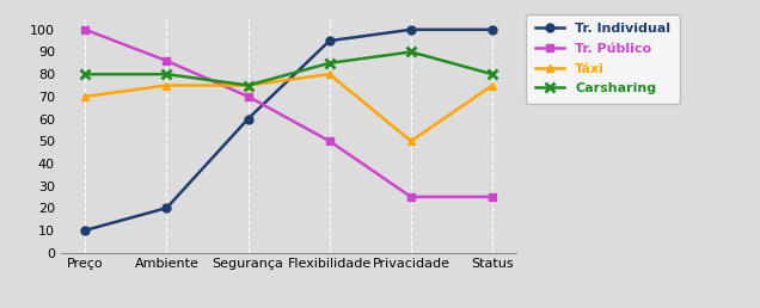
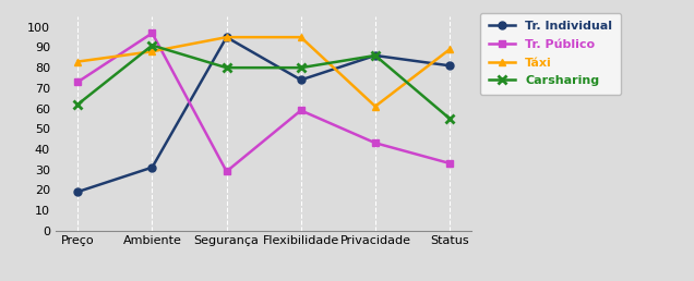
Tr. Individual/Preço: 10 -> 19
Tr. Público/Preço: 100 -> 73
Táxi/Preço: 70 -> 83
Carsharing/Preço: 80 -> 62
Tr. Individual/Ambiente: 20 -> 31
Tr. Público/Ambiente: 86 -> 97
Táxi/Ambiente: 75 -> 88
Carsharing/Ambiente: 80 -> 91
Tr. Individual/Segurança: 60 -> 95
Tr. Público/Segurança: 70 -> 29
Táxi/Segurança: 75 -> 95
Carsharing/Segurança: 75 -> 80
Tr. Individual/Flexibilidade: 95 -> 74
Tr. Público/Flexibilidade: 50 -> 59
Táxi/Flexibilidade: 80 -> 95
Carsharing/Flexibilidade: 85 -> 80
Tr. Individual/Privacidade: 100 -> 86
Tr. Público/Privacidade: 25 -> 43
Táxi/Privacidade: 50 -> 61
Carsharing/Privacidade: 90 -> 86
Tr. Individual/Status: 100 -> 81
Tr. Público/Status: 25 -> 33
Táxi/Status: 75 -> 89
Carsharing/Status: 80 -> 55
